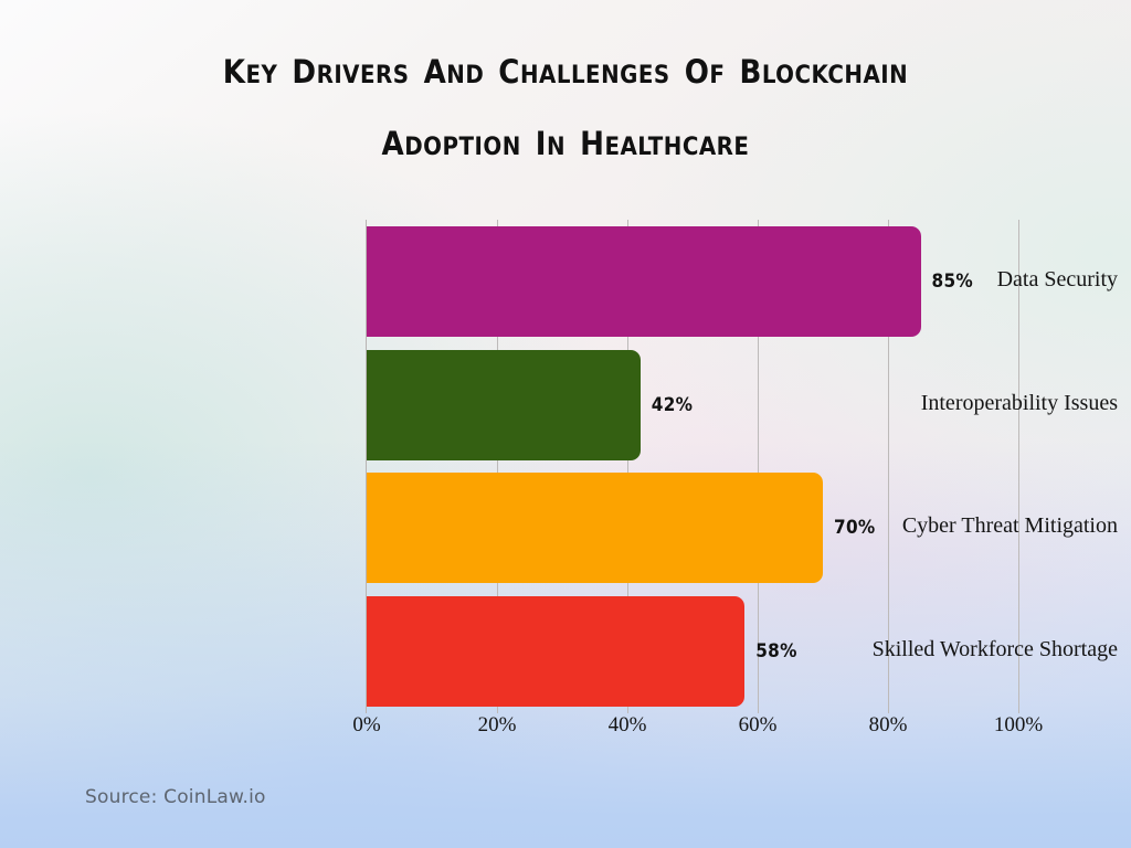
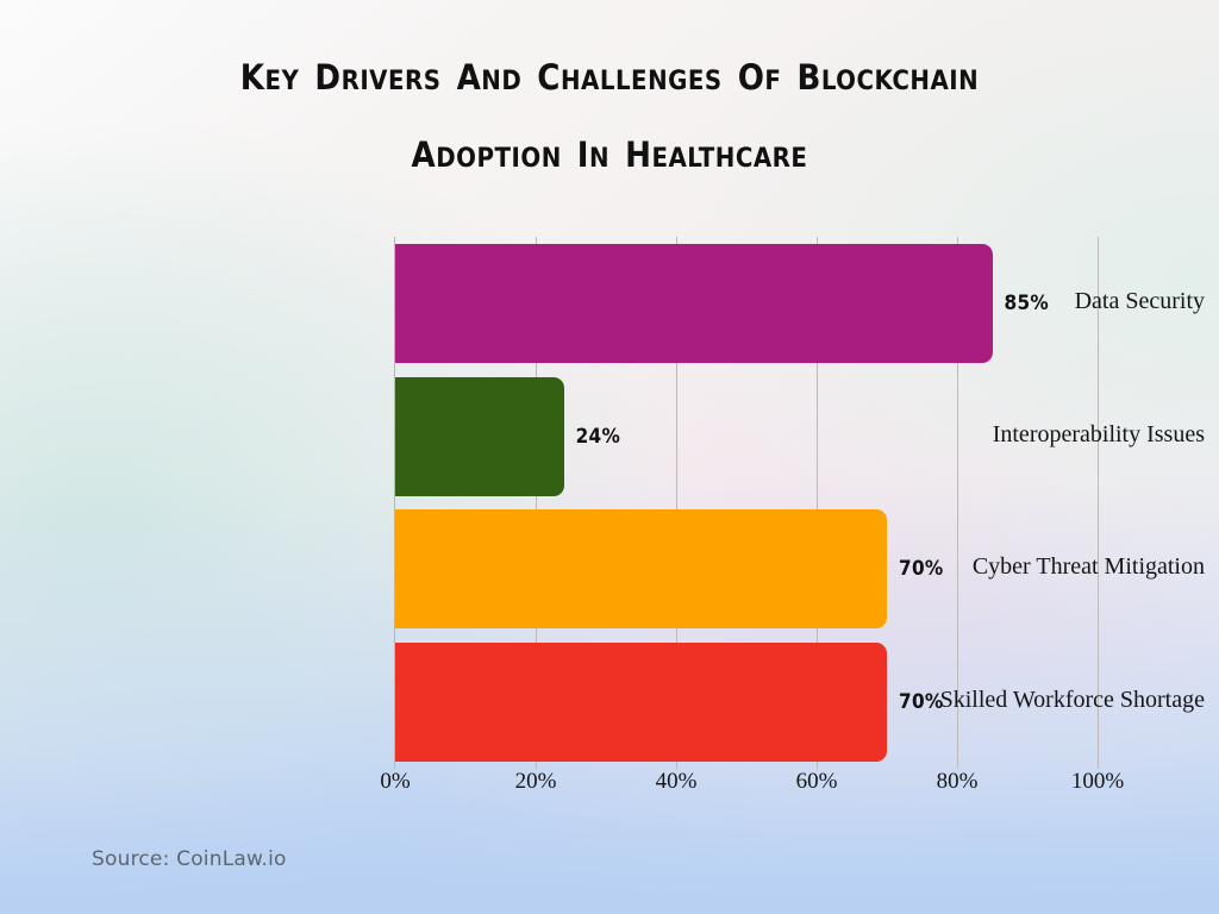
Interoperability Issues: 42% -> 24%
Skilled Workforce Shortage: 58% -> 70%
